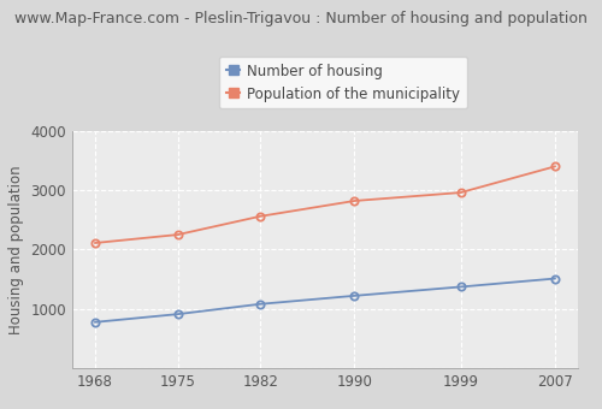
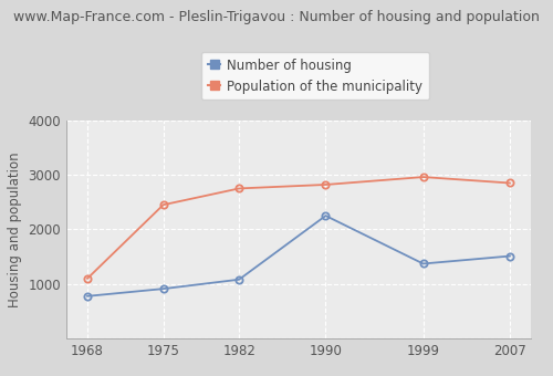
Population of the municipality/1968: 2110 -> 1100
Population of the municipality/1975: 2250 -> 2450
Population of the municipality/1982: 2560 -> 2750
Number of housing/1990: 1220 -> 2250
Population of the municipality/2007: 3400 -> 2850
